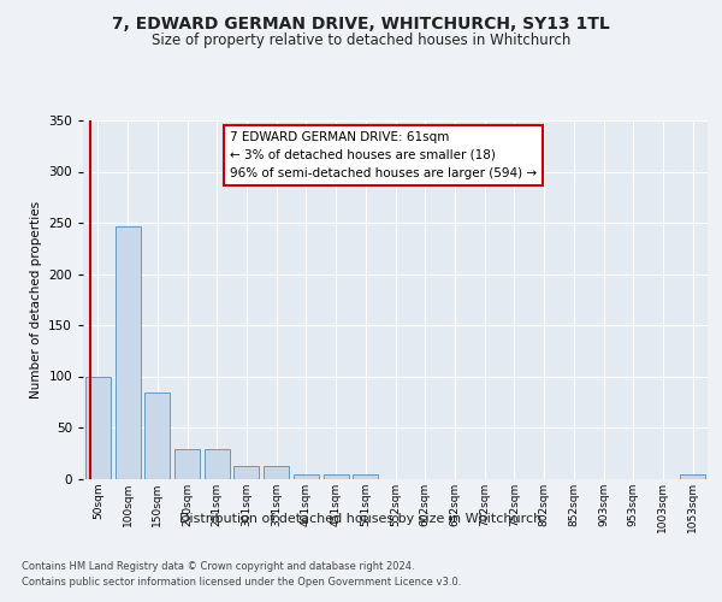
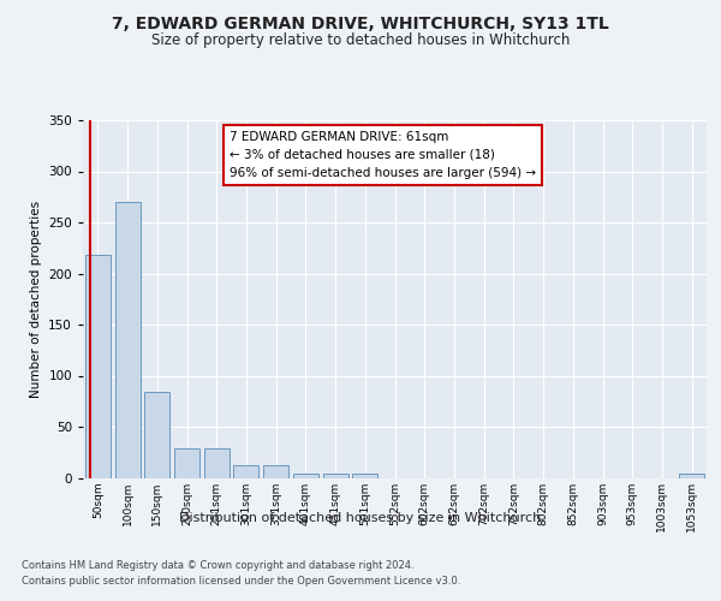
50sqm: 100 -> 218
100sqm: 246 -> 270
